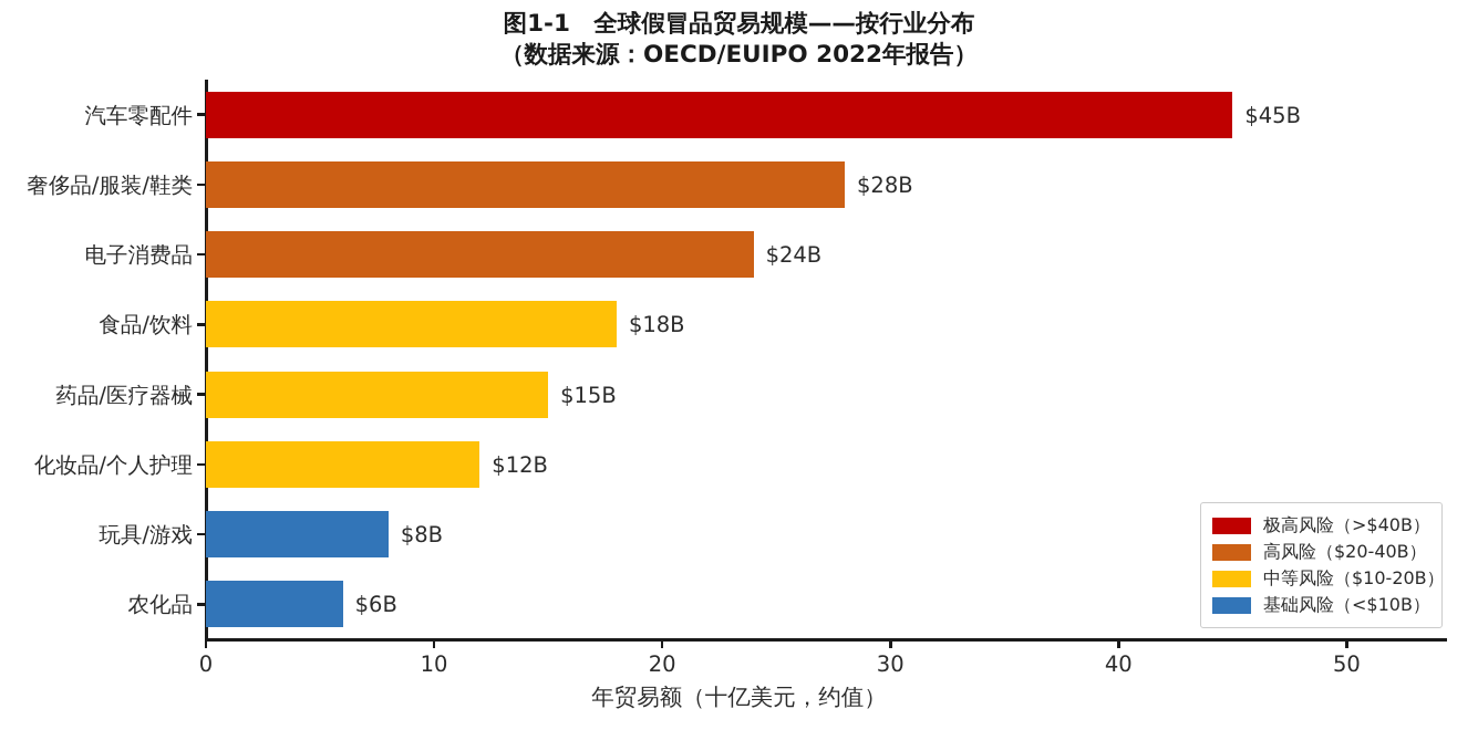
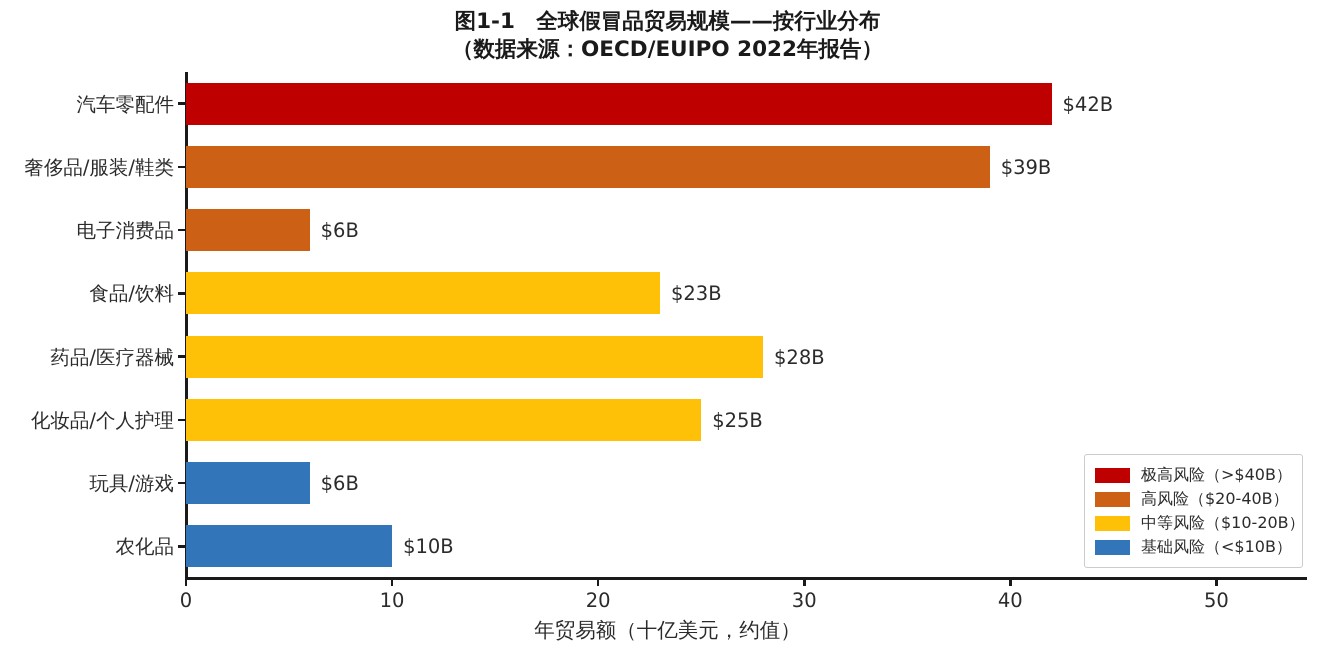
汽车零配件: $45B -> $42B
奢侈品/服装/鞋类: $28B -> $39B
电子消费品: $24B -> $6B
食品/饮料: $18B -> $23B
药品/医疗器械: $15B -> $28B
化妆品/个人护理: $12B -> $25B
玩具/游戏: $8B -> $6B
农化品: $6B -> $10B
